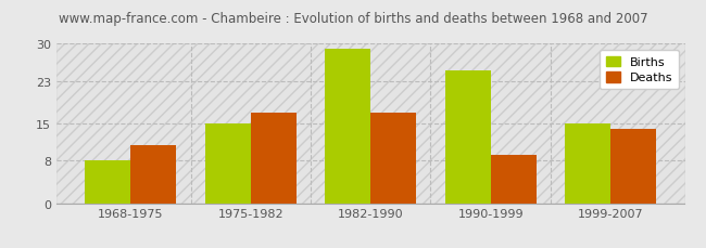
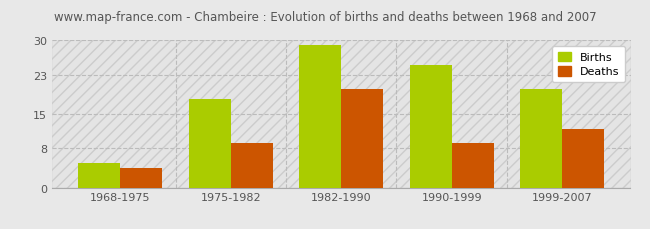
Births/1968-1975: 8 -> 5
Deaths/1968-1975: 11 -> 4
Births/1975-1982: 15 -> 18
Deaths/1975-1982: 17 -> 9
Deaths/1982-1990: 17 -> 20
Births/1999-2007: 15 -> 20
Deaths/1999-2007: 14 -> 12
